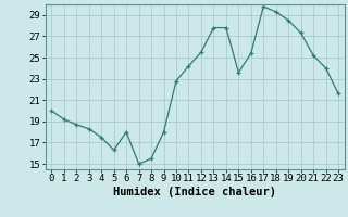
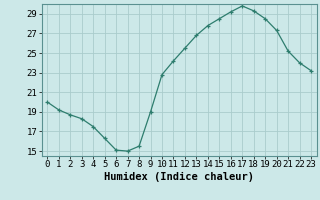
6: 18.0 -> 15.1
9: 18.0 -> 19.0
13: 27.8 -> 26.8
15: 23.6 -> 28.5
16: 25.4 -> 29.2
23: 21.6 -> 23.2
